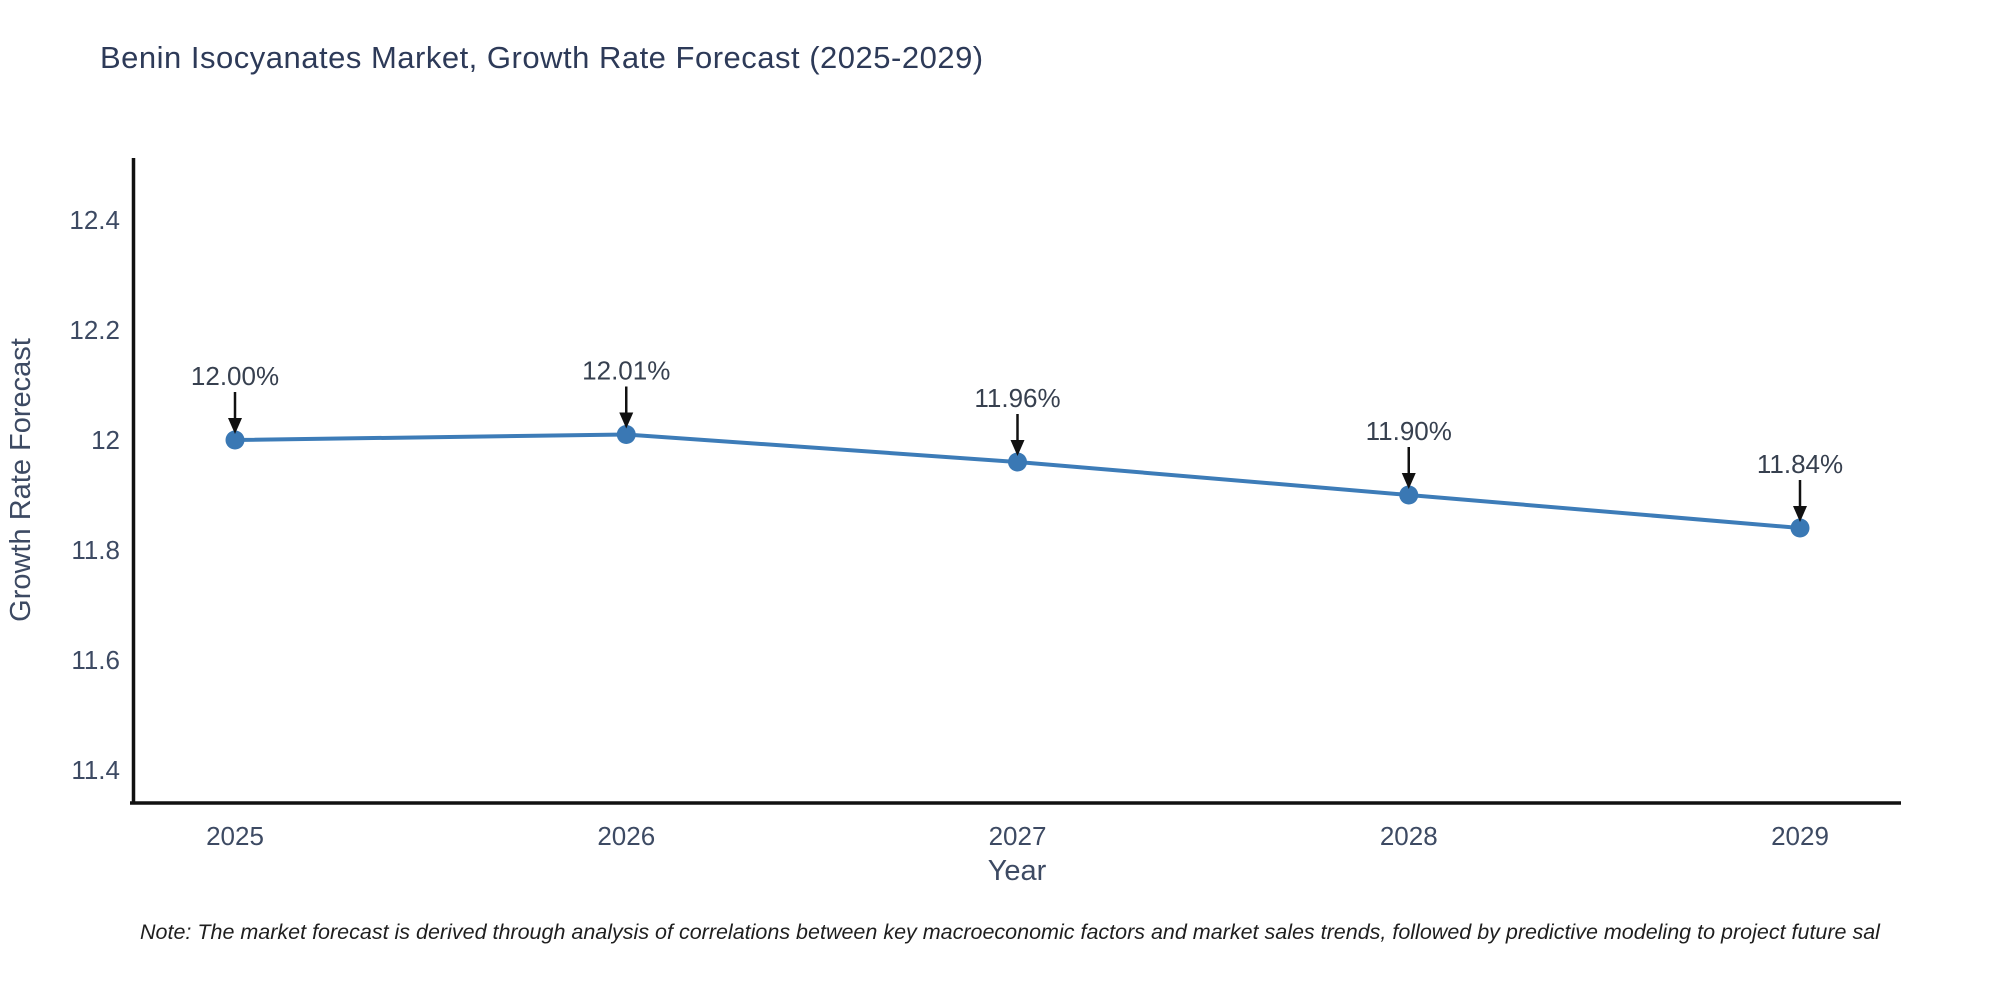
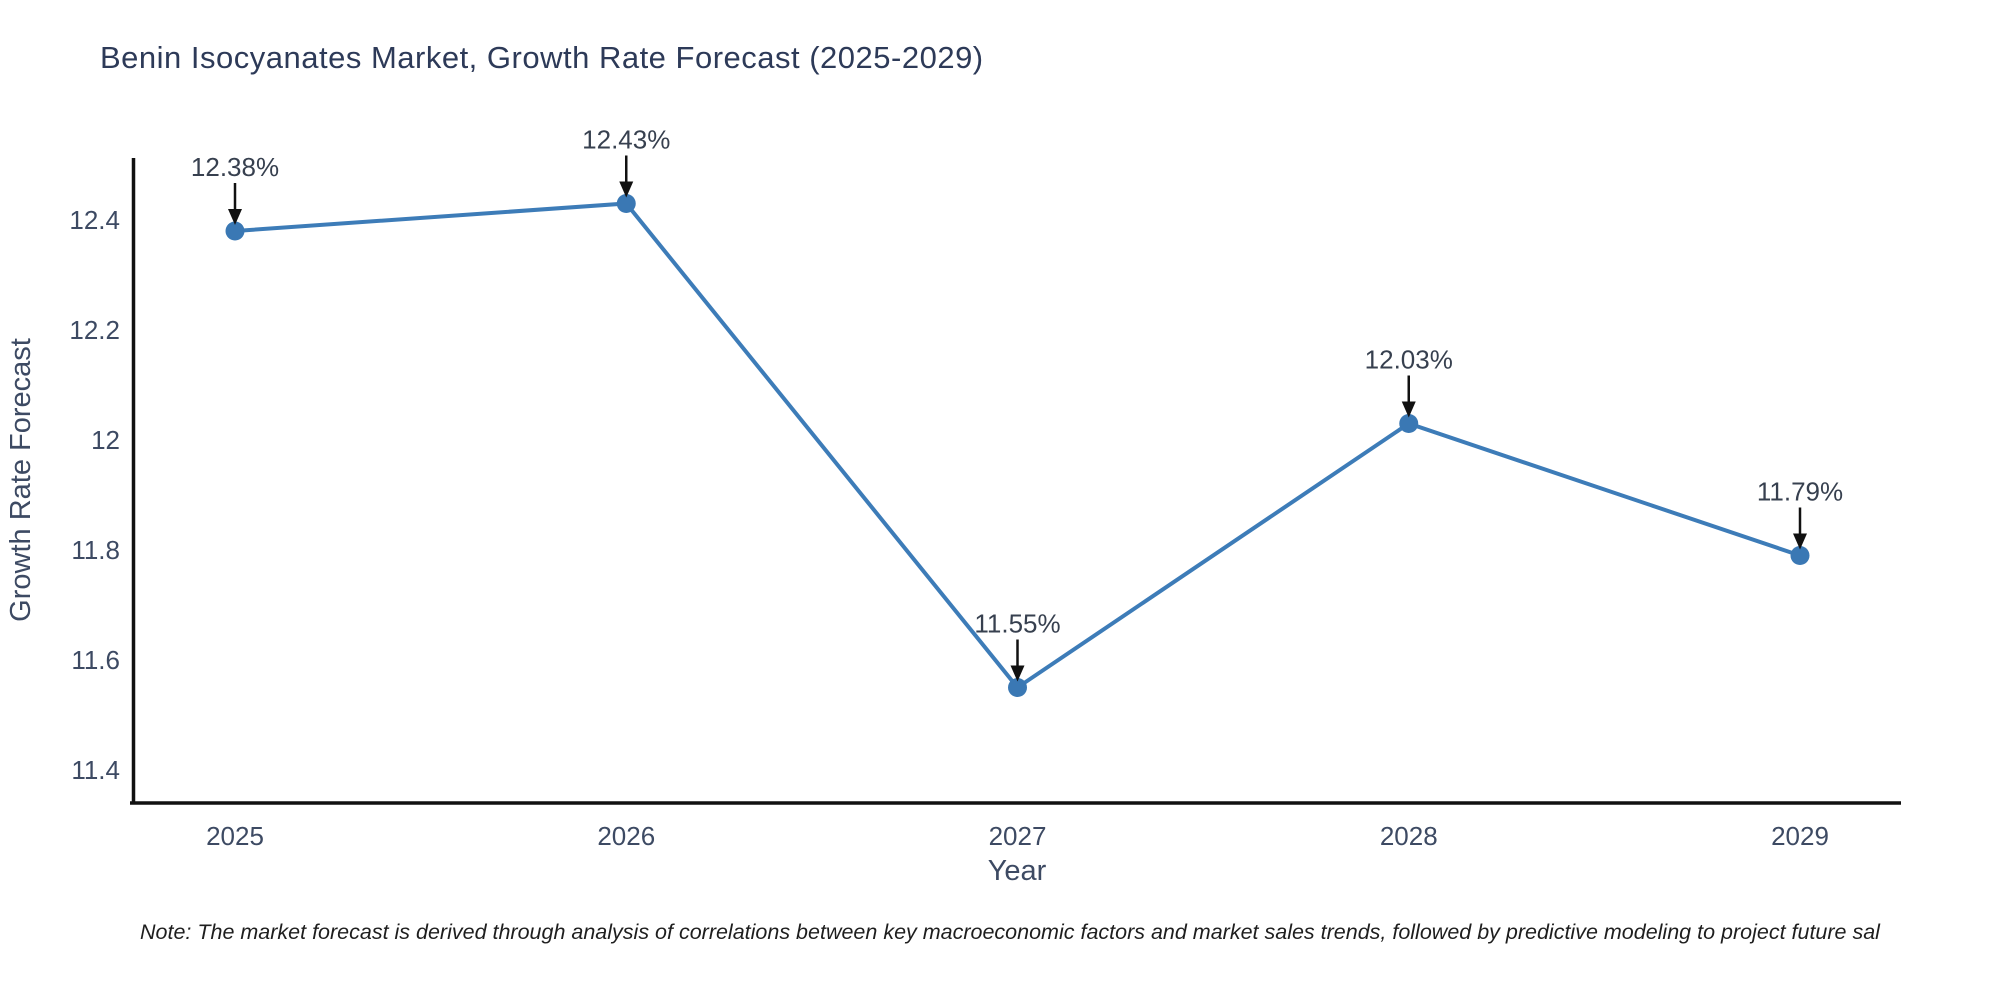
2025: 12.00% -> 12.38%
2026: 12.01% -> 12.43%
2027: 11.96% -> 11.55%
2028: 11.90% -> 12.03%
2029: 11.84% -> 11.79%
